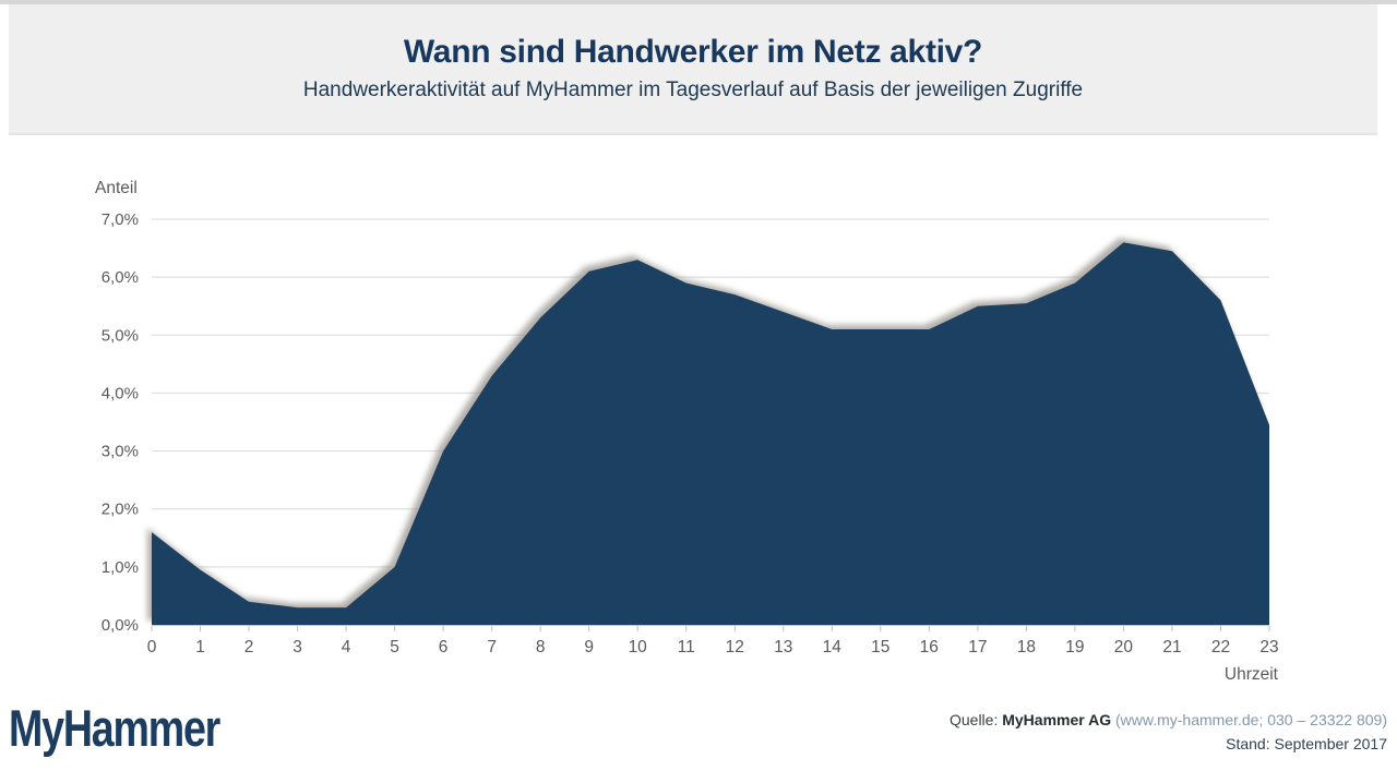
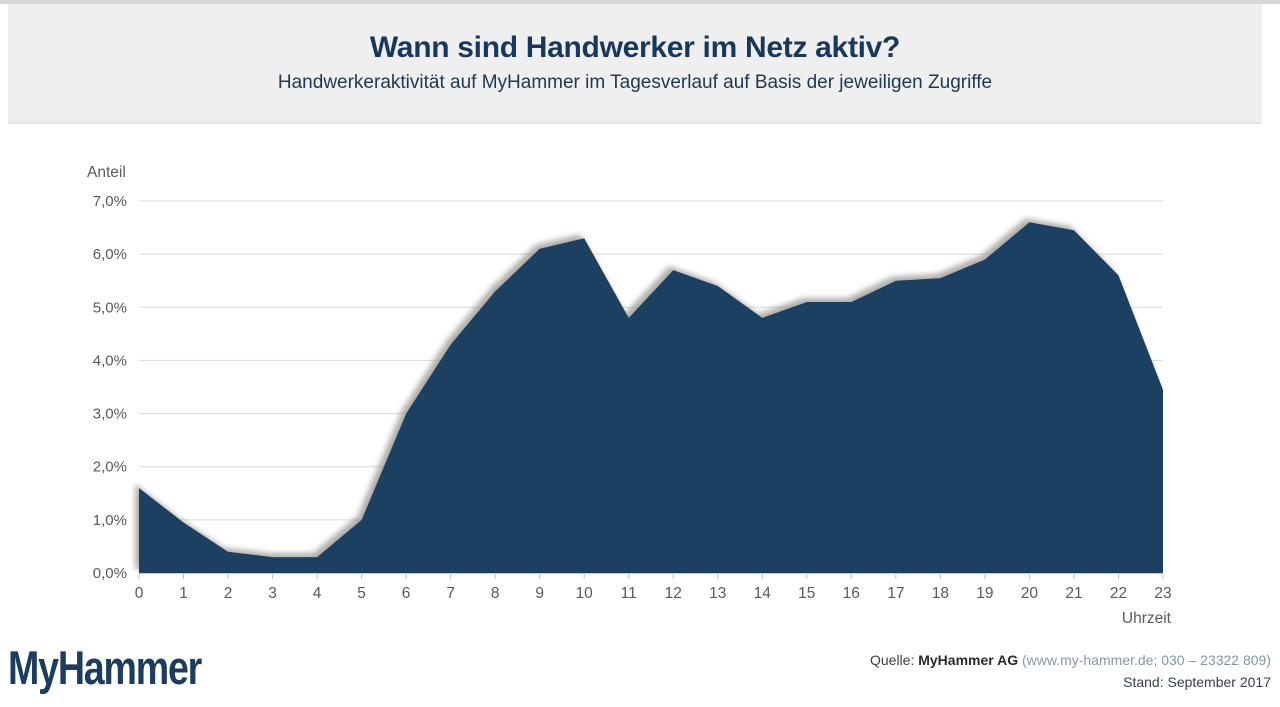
11: 5,9% -> 4,8%
14: 5,1% -> 4,8%
